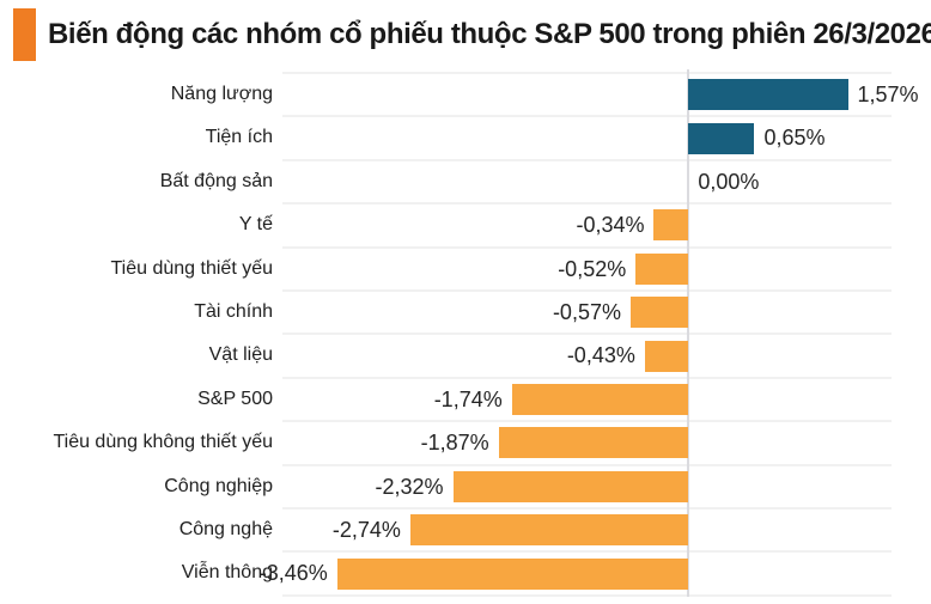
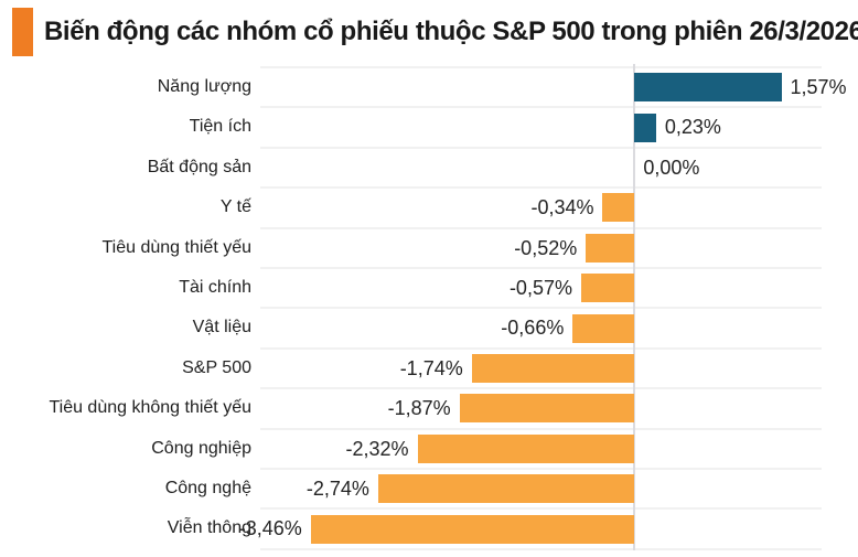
Tiện ích: 0,65% -> 0,23%
Vật liệu: -0,43% -> -0,66%
